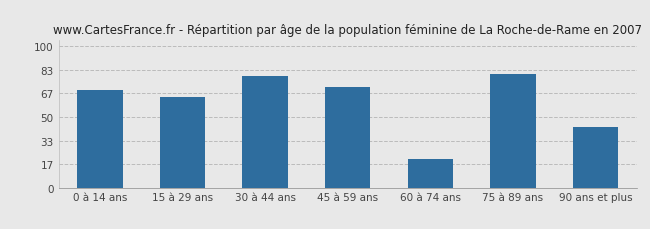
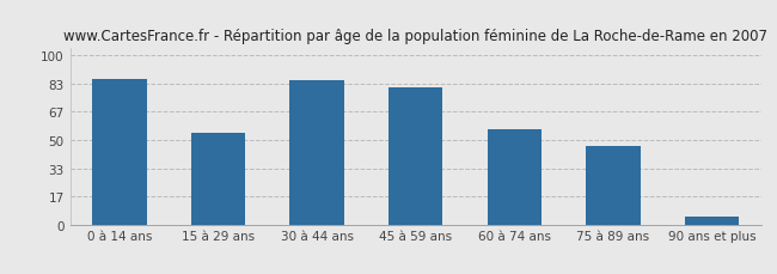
0 à 14 ans: 69 -> 86
15 à 29 ans: 64 -> 54
30 à 44 ans: 79 -> 85
45 à 59 ans: 71 -> 81
60 à 74 ans: 20 -> 56
75 à 89 ans: 80 -> 46
90 ans et plus: 43 -> 5
